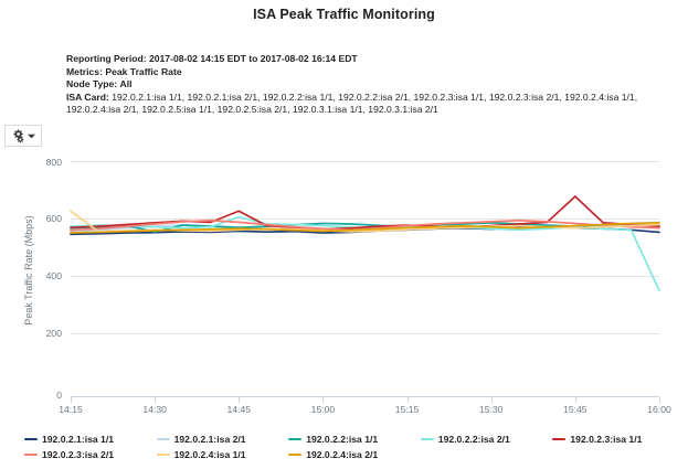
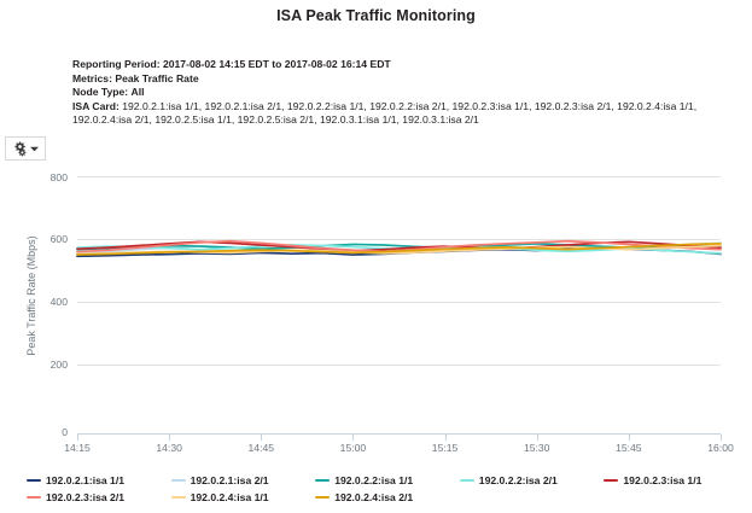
192.0.2.4:isa 1/1/14:15: 630 -> 560
192.0.2.2:isa 1/1/14:30: 560 -> 580
192.0.2.2:isa 2/1/14:45: 610 -> 580
192.0.2.3:isa 1/1/14:45: 630 -> 590
192.0.2.3:isa 1/1/15:45: 680 -> 600
192.0.2.2:isa 2/1/16:00: 360 -> 560
